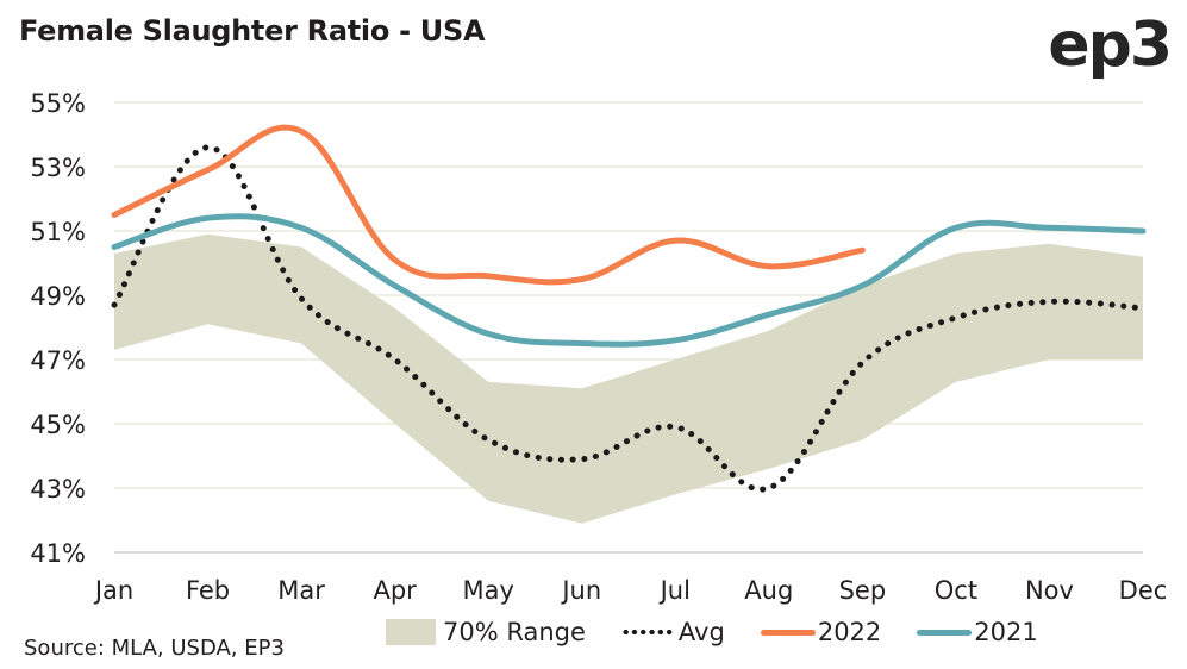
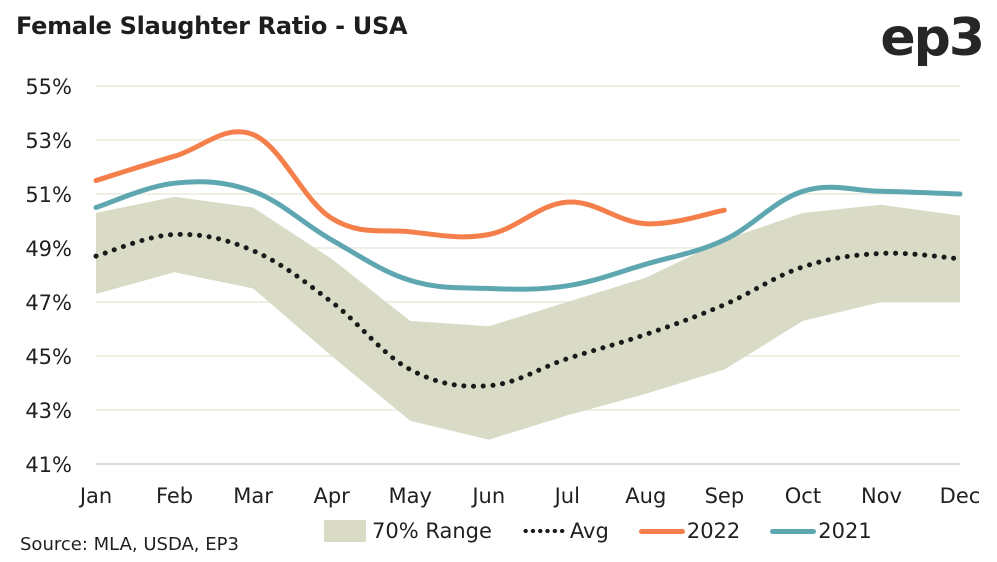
Avg/Feb: 53.6% -> 49.5%
2022/Feb: 52.9% -> 52.4%
2022/Mar: 54.1% -> 53.2%
Avg/Aug: 43.0% -> 45.8%
